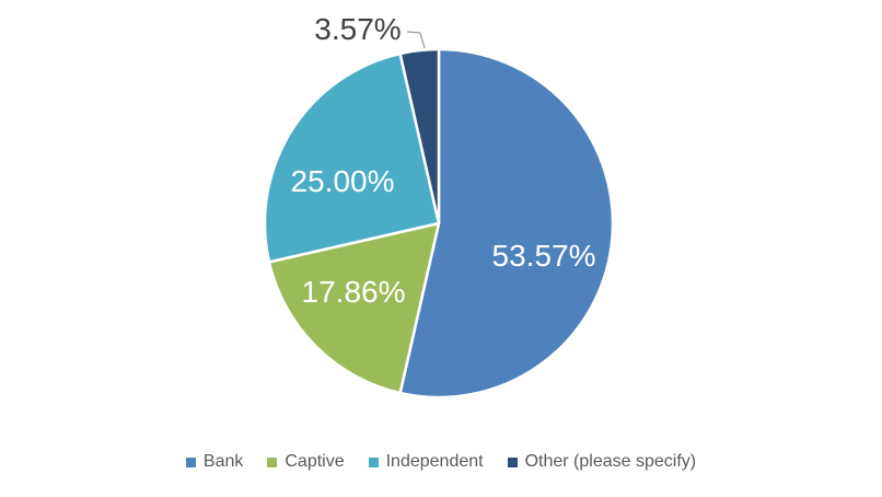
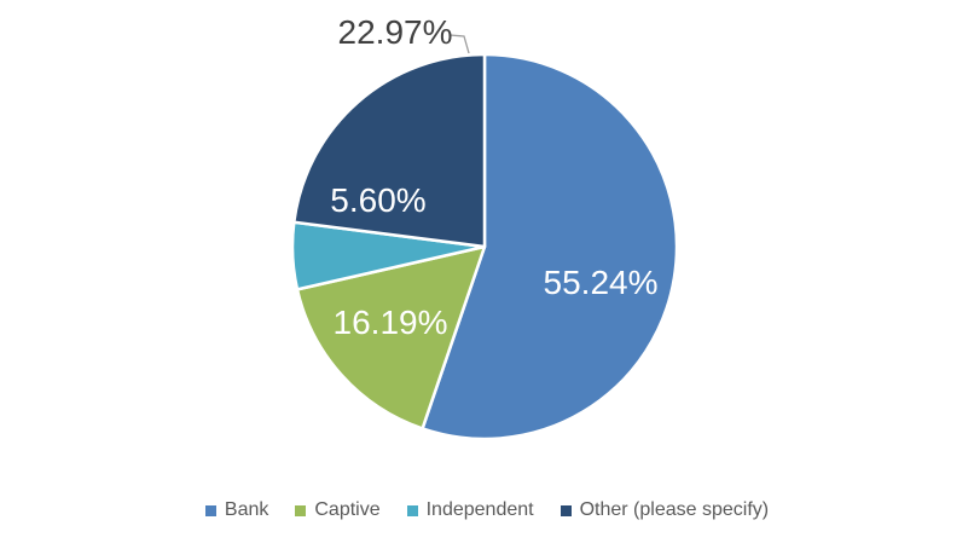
Bank: 53.57% -> 55.24%
Captive: 17.86% -> 16.19%
Independent: 25.00% -> 5.60%
Other (please specify): 3.57% -> 22.97%
